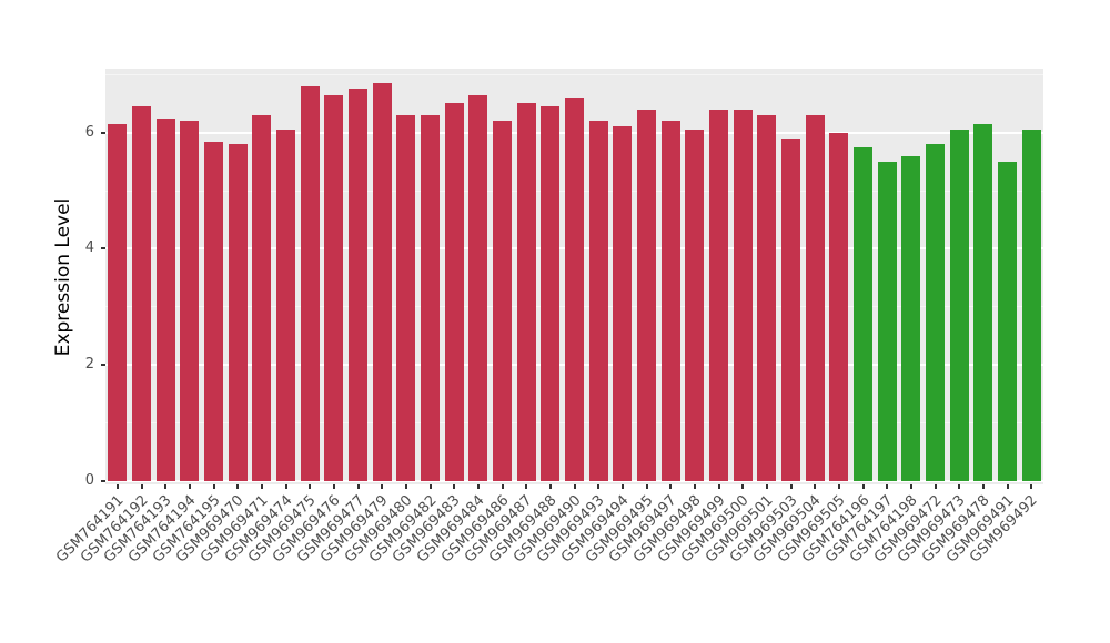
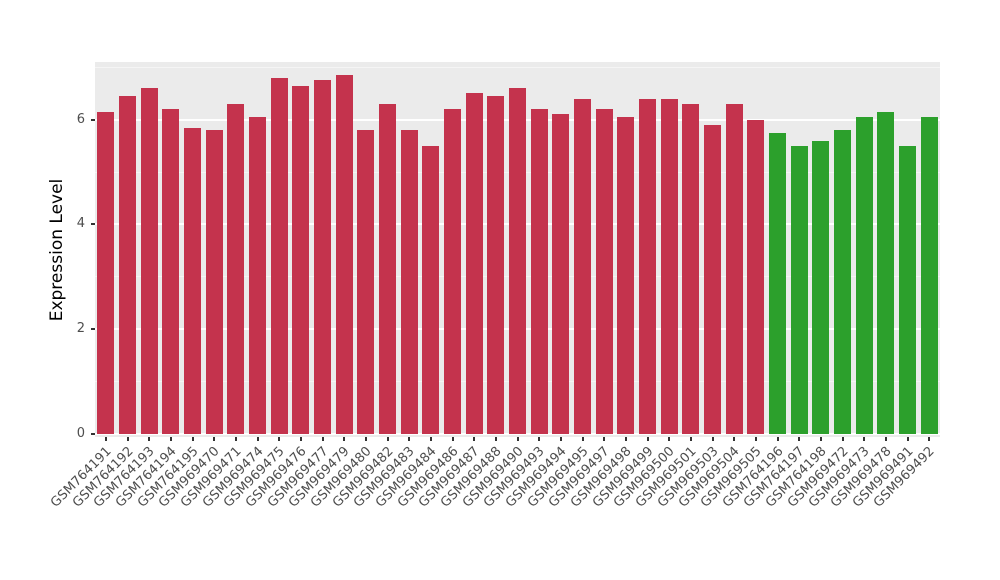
GSM764193: 6.2 -> 6.6
GSM969480: 6.3 -> 5.8
GSM969483: 6.5 -> 5.8
GSM969484: 6.7 -> 5.5
